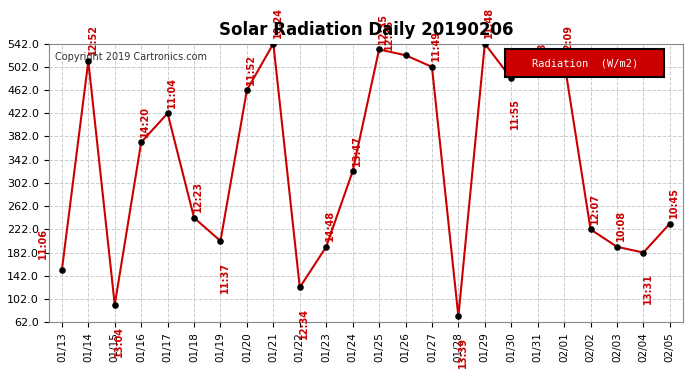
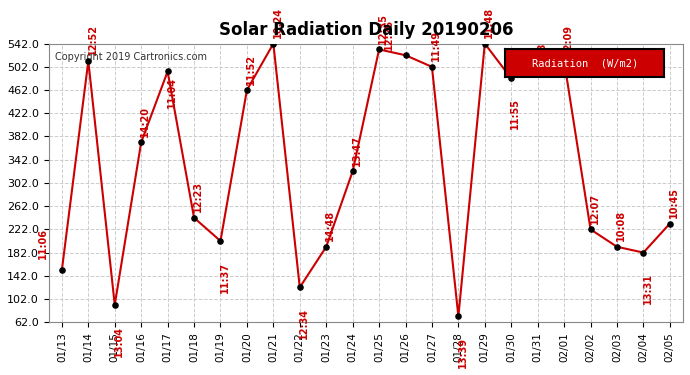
01/17: 422 -> 494
